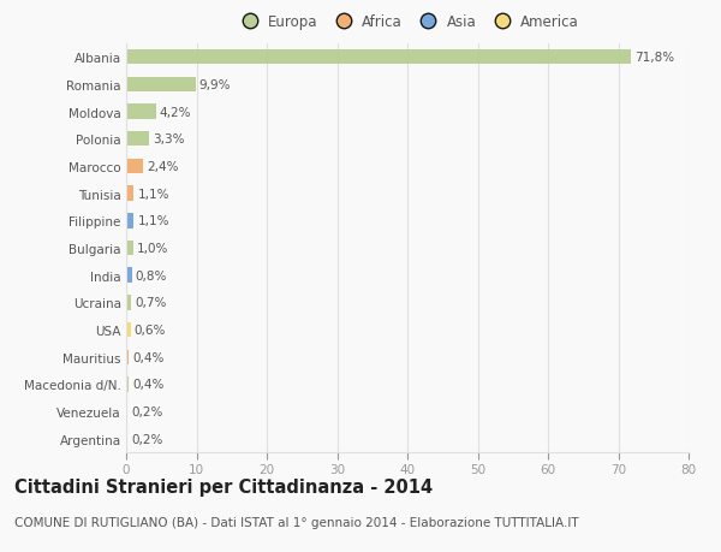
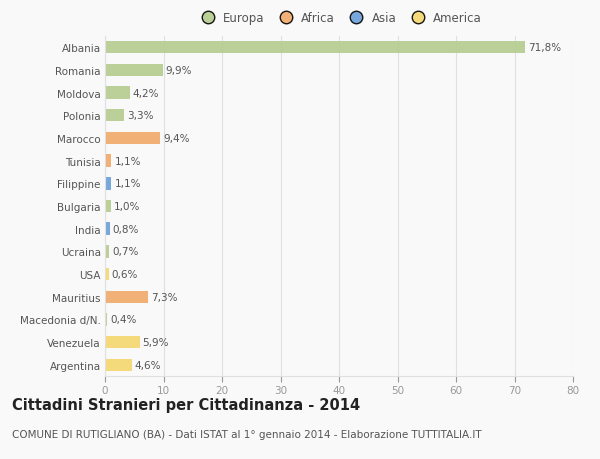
Marocco: 2,4% -> 9,4%
Mauritius: 0,4% -> 7,3%
Venezuela: 0,2% -> 5,9%
Argentina: 0,2% -> 4,6%
